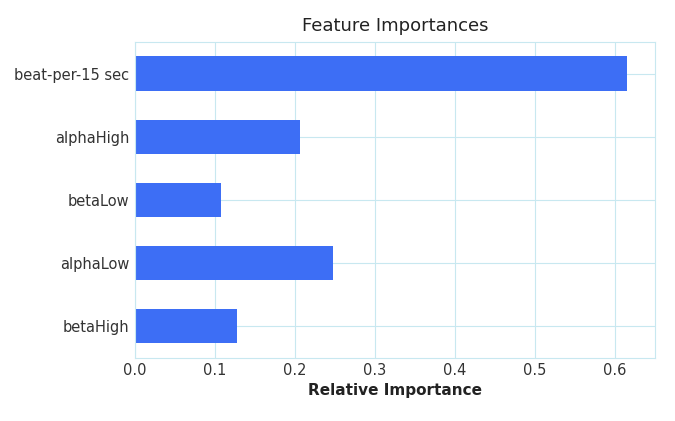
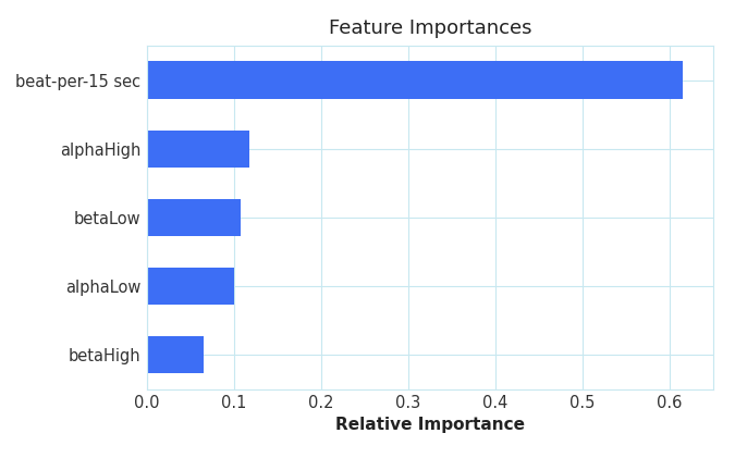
alphaHigh: 0.206 -> 0.118
alphaLow: 0.248 -> 0.100
betaHigh: 0.128 -> 0.065
